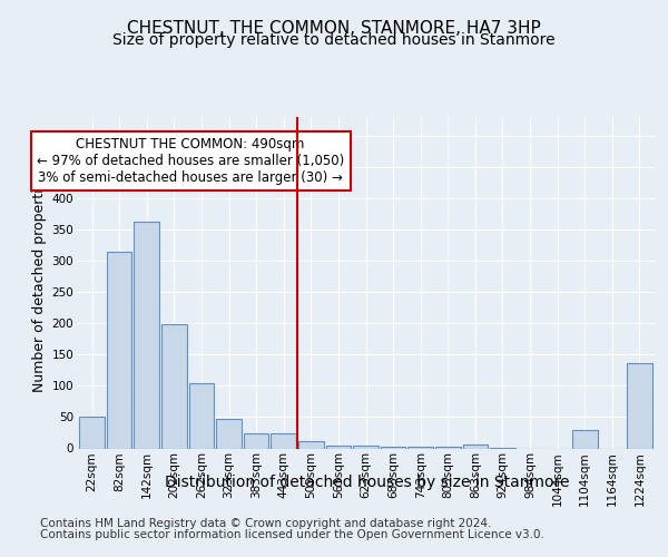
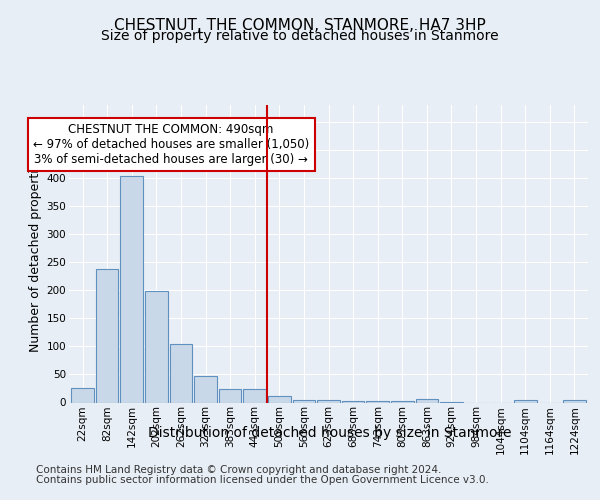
22sqm: 50 -> 25
82sqm: 314 -> 237
142sqm: 362 -> 403
1104sqm: 30 -> 4
1224sqm: 136 -> 4
